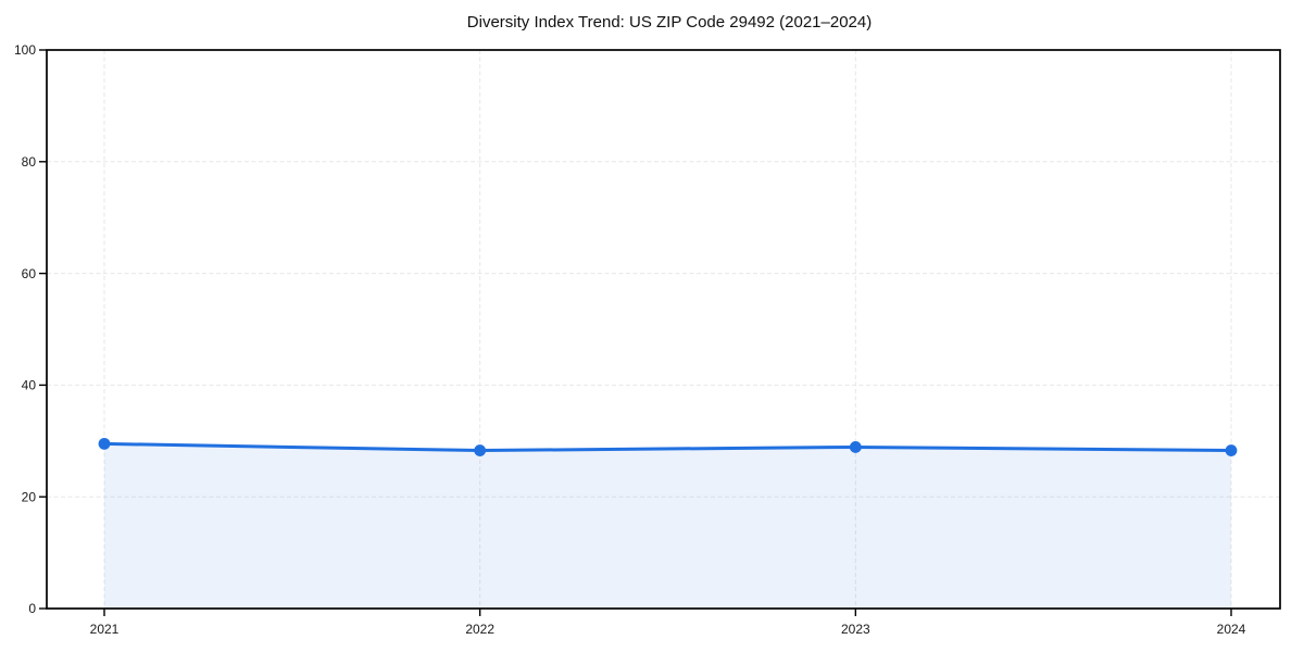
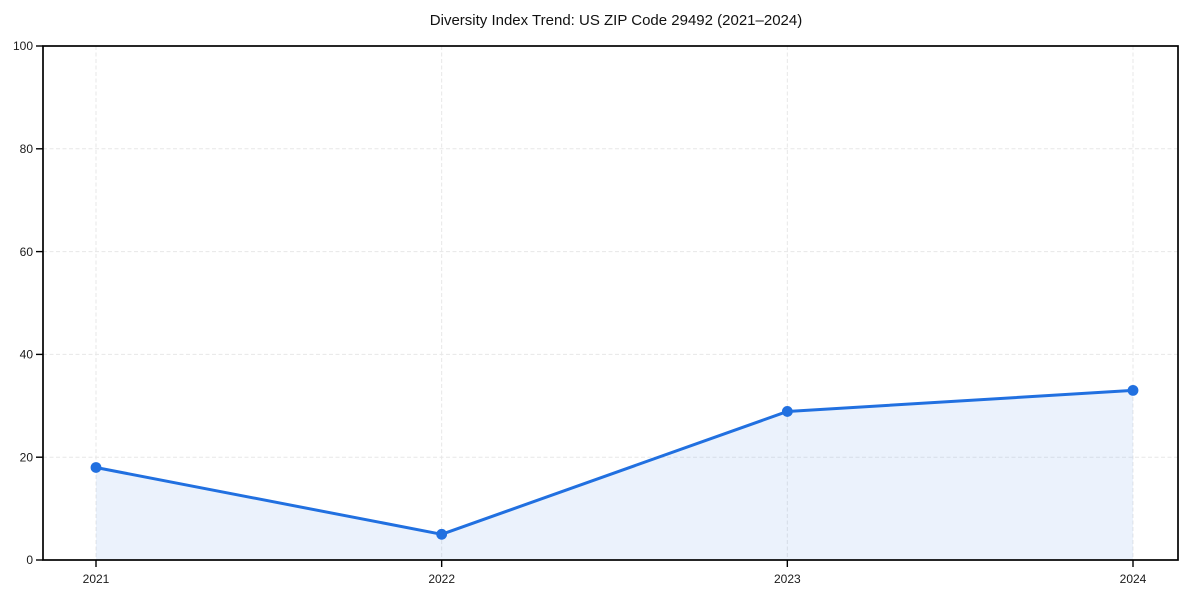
2021: 30 -> 18
2022: 28 -> 5
2024: 28 -> 33
